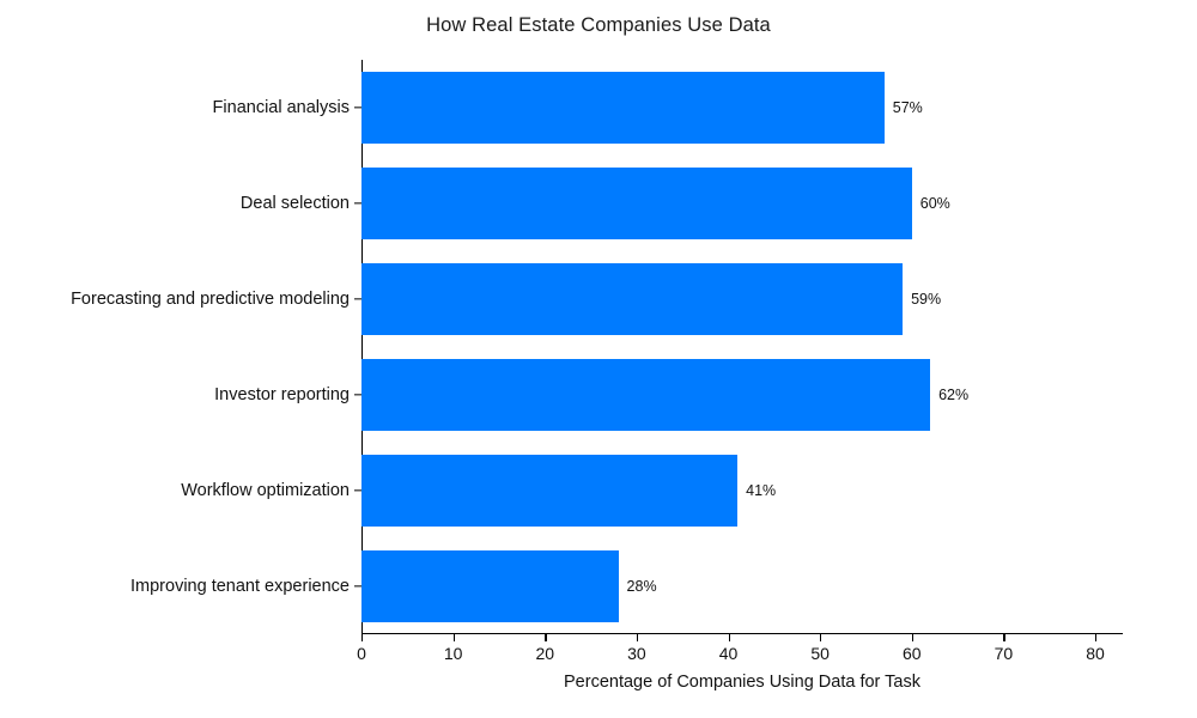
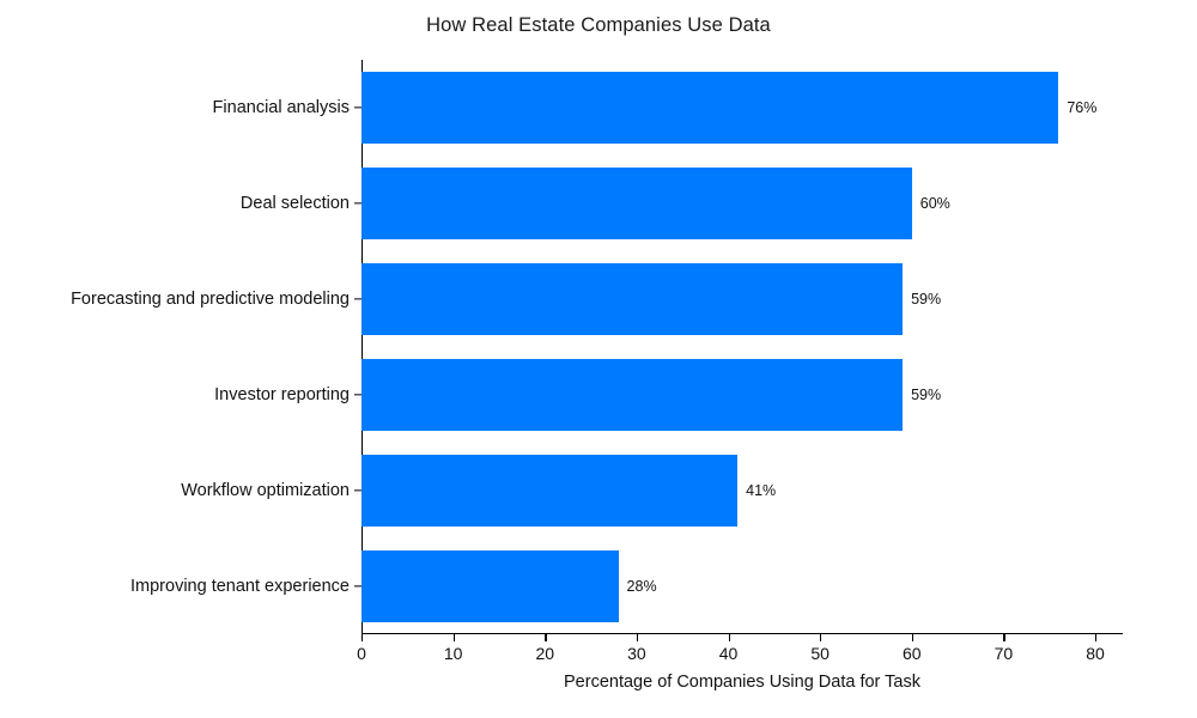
Financial analysis: 57% -> 76%
Investor reporting: 62% -> 59%
